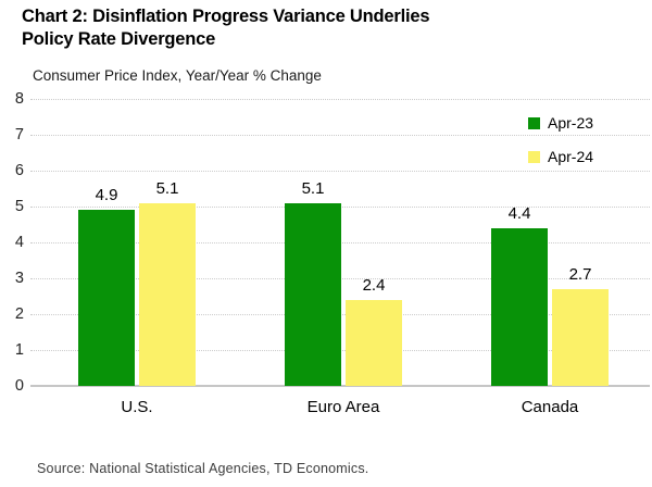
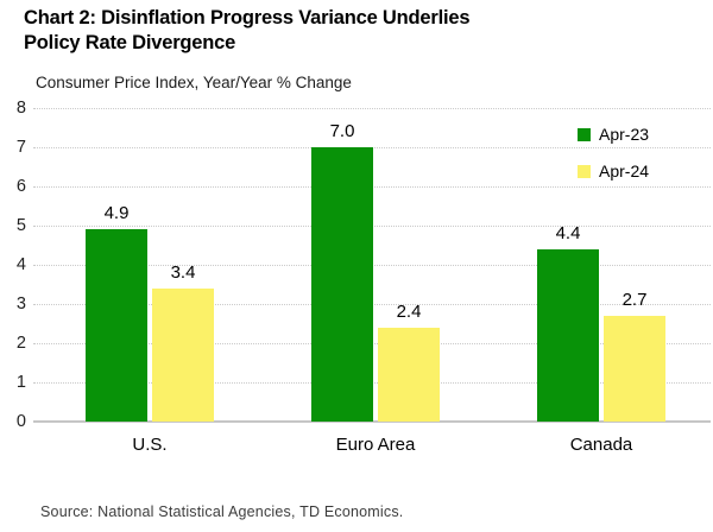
Apr-24/U.S.: 5.1 -> 3.4
Apr-23/Euro Area: 5.1 -> 7.0
